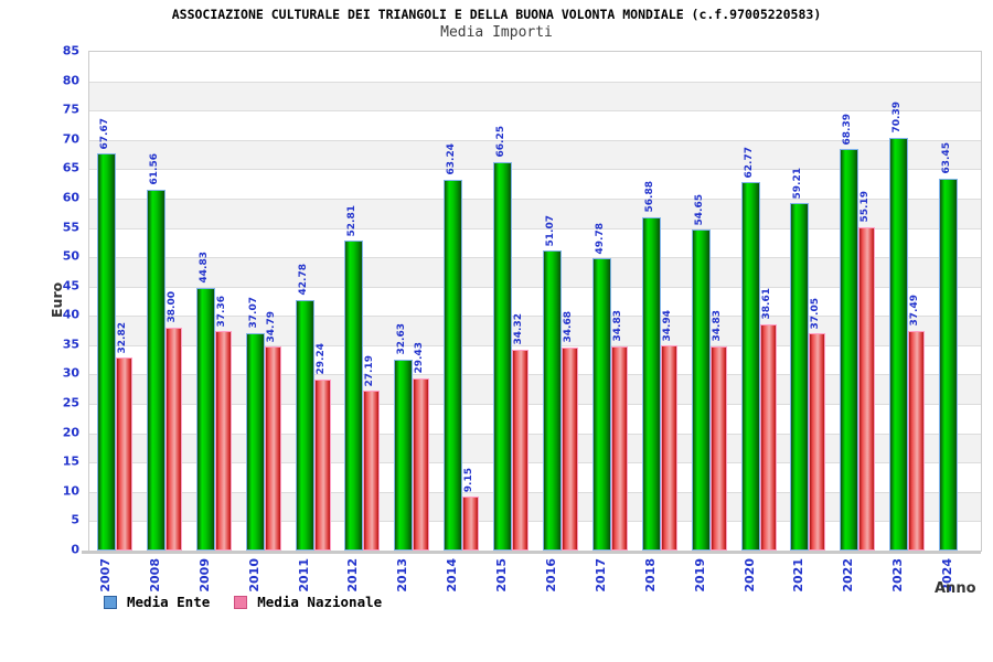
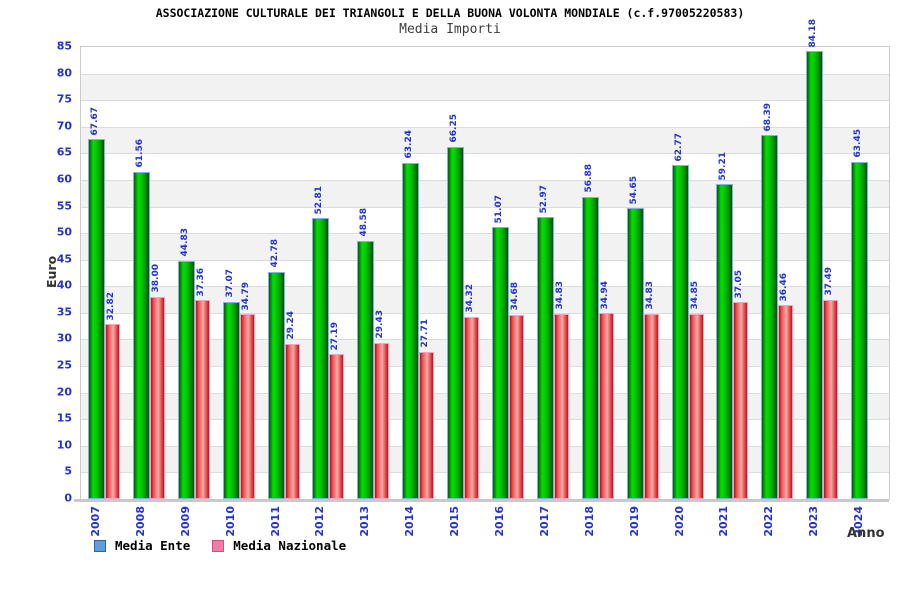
Media Ente/2013: 32.63 -> 48.58
Media Nazionale/2014: 9.15 -> 27.71
Media Ente/2017: 49.78 -> 52.97
Media Nazionale/2020: 38.61 -> 34.85
Media Nazionale/2022: 55.19 -> 36.46
Media Ente/2023: 70.39 -> 84.18
